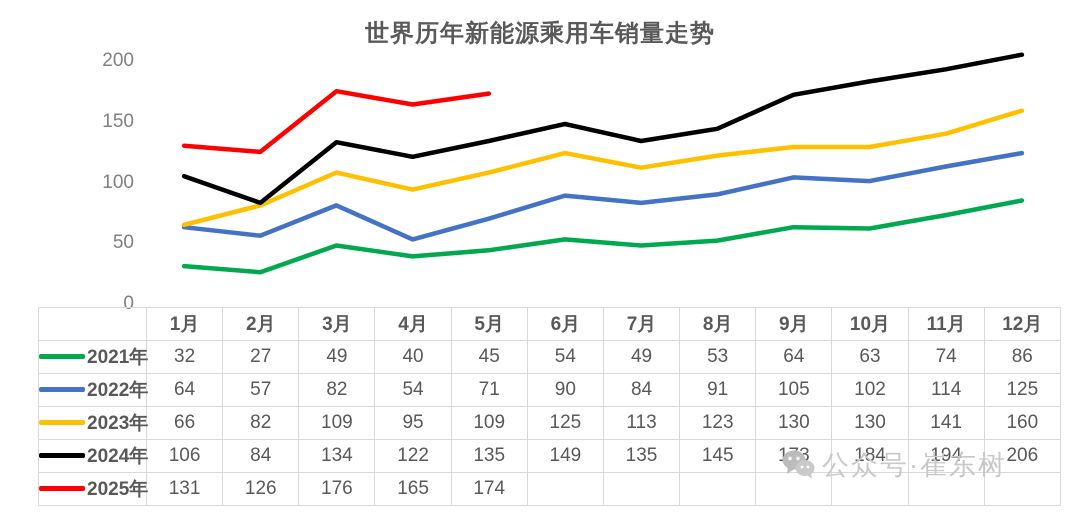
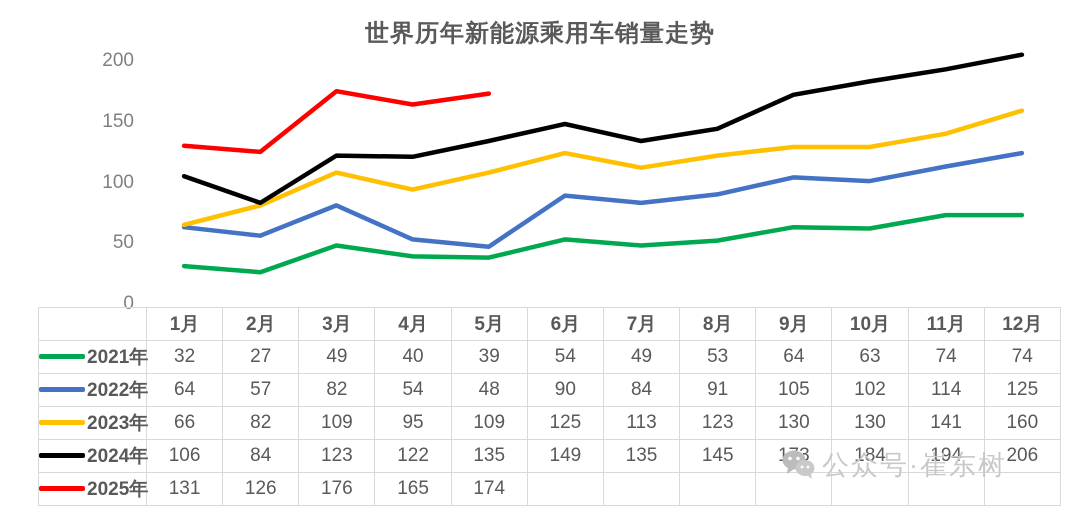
2024年/3月: 134 -> 123
2021年/5月: 45 -> 39
2022年/5月: 71 -> 48
2021年/12月: 86 -> 74
